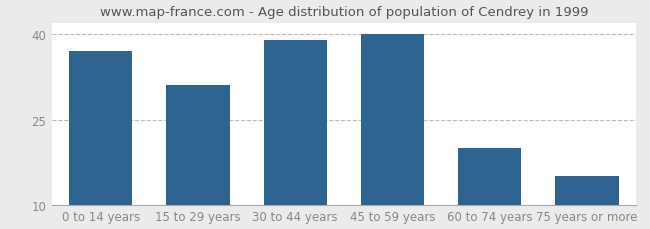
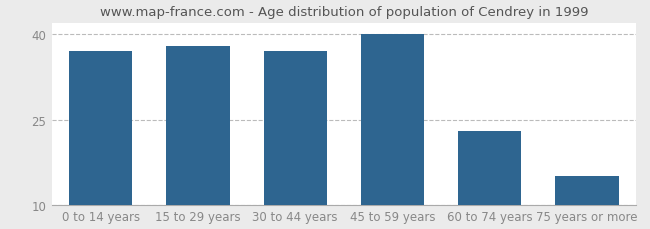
15 to 29 years: 31 -> 38
30 to 44 years: 39 -> 37
60 to 74 years: 20 -> 23
